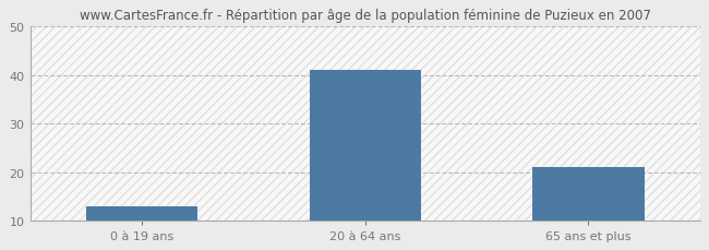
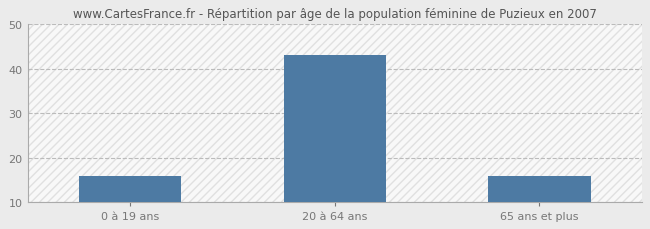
0 à 19 ans: 13 -> 16
20 à 64 ans: 41 -> 43
65 ans et plus: 21 -> 16
